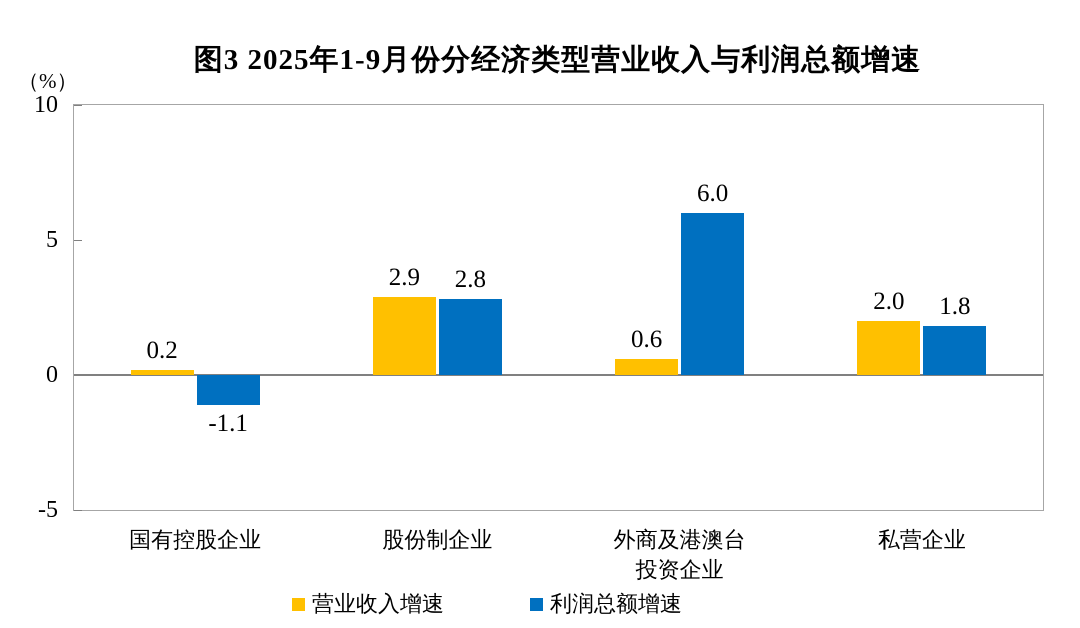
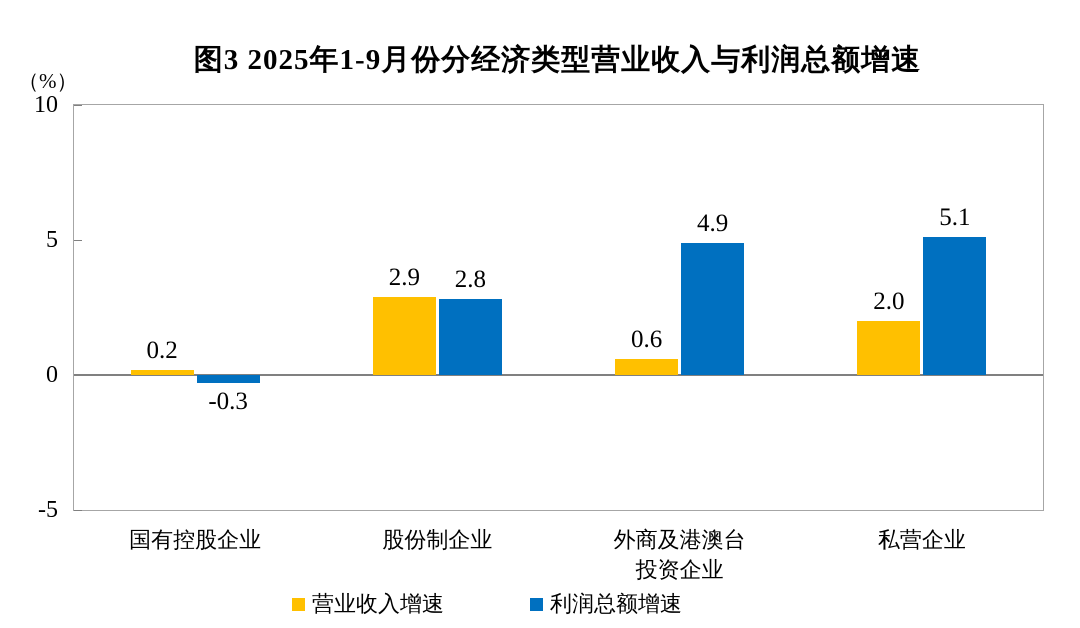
利润总额增速/国有控股企业: -1.1 -> -0.3
利润总额增速/外商及港澳台 投资企业: 6.0 -> 4.9
利润总额增速/私营企业: 1.8 -> 5.1
